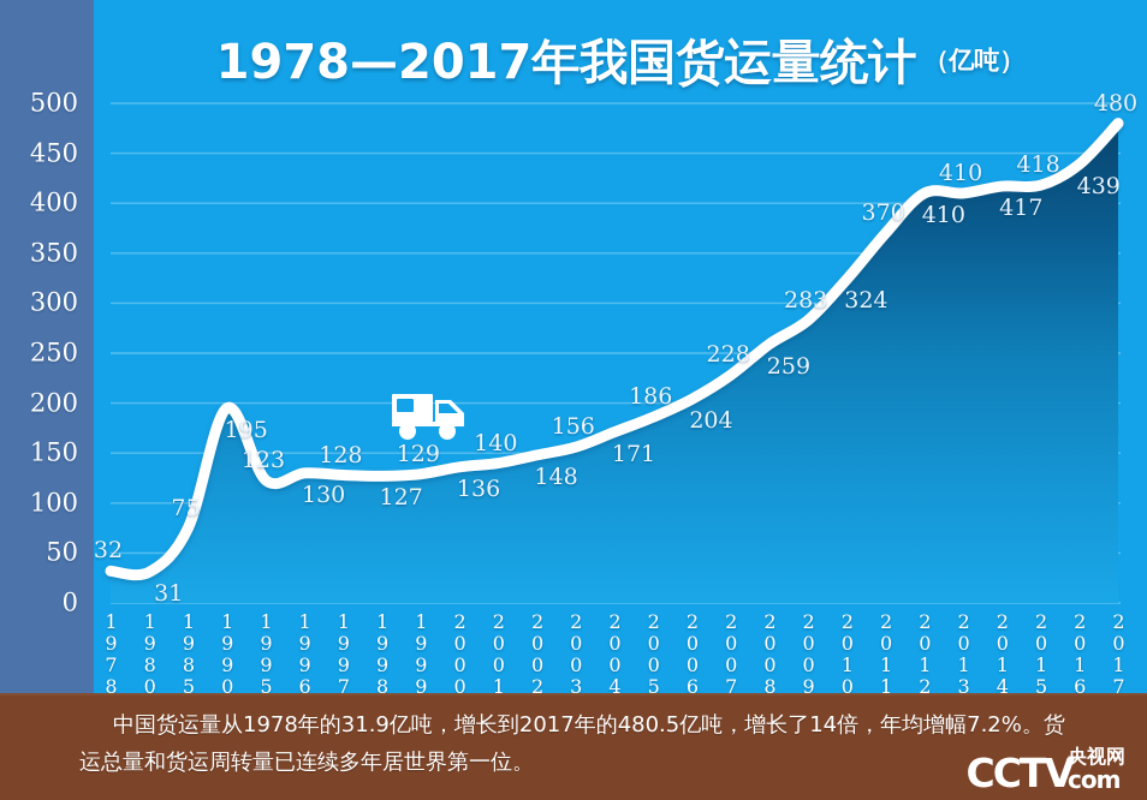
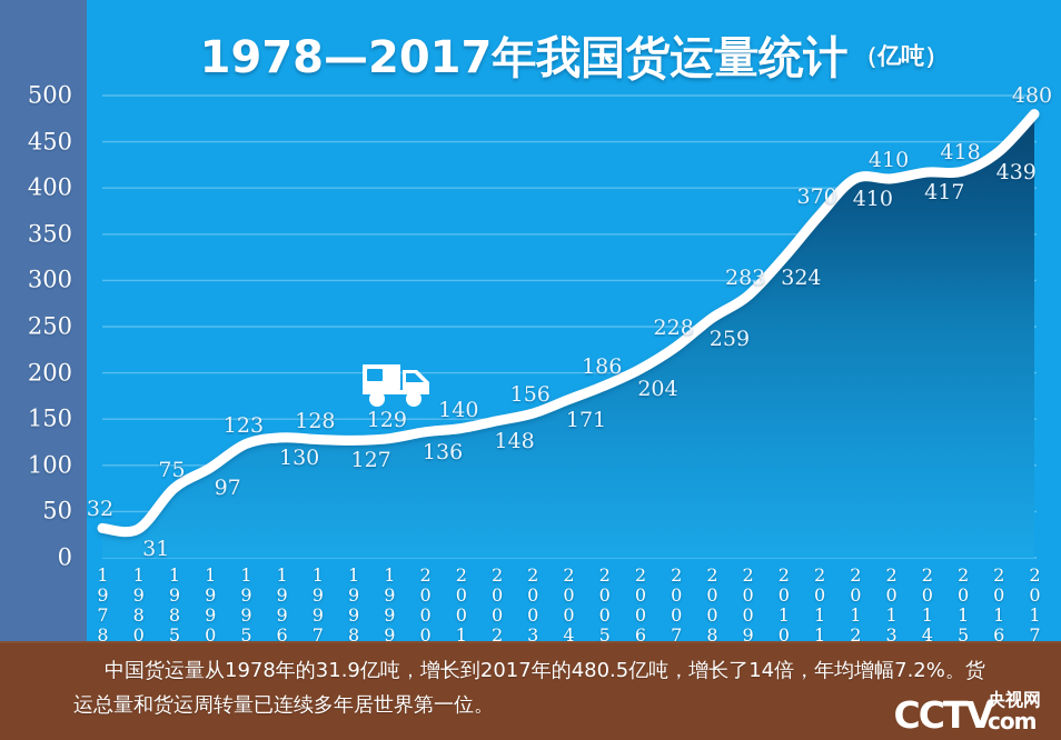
1990: 195 -> 97
